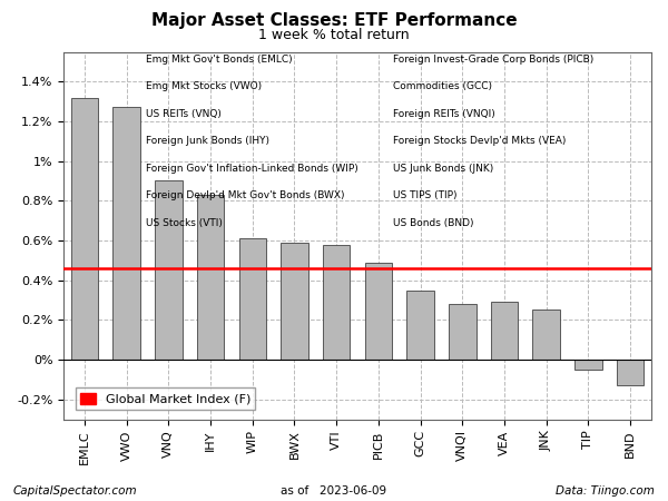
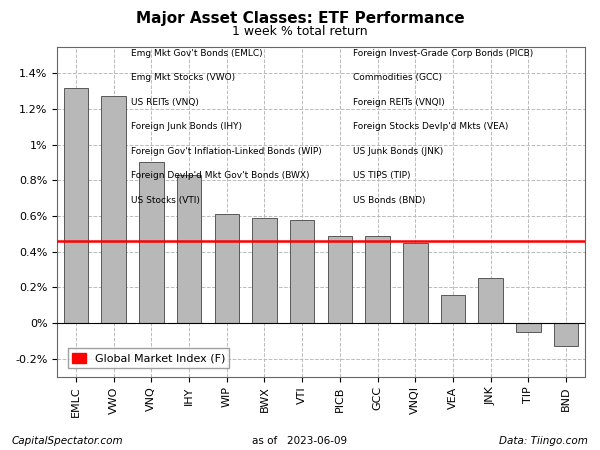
GCC: 0.35% -> 0.49%
VNQI: 0.28% -> 0.45%
VEA: 0.29% -> 0.16%
